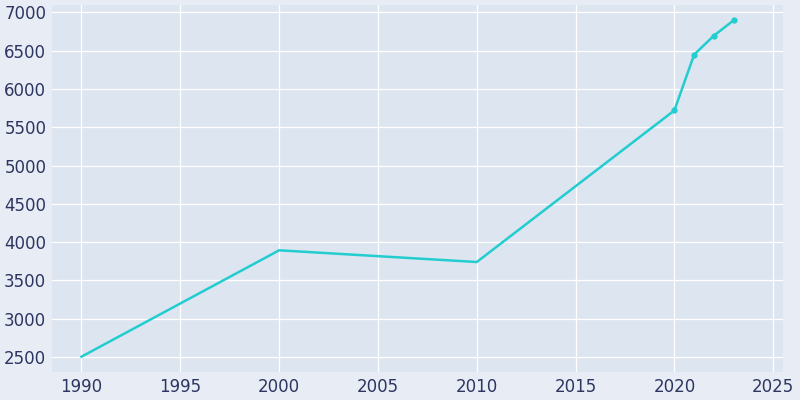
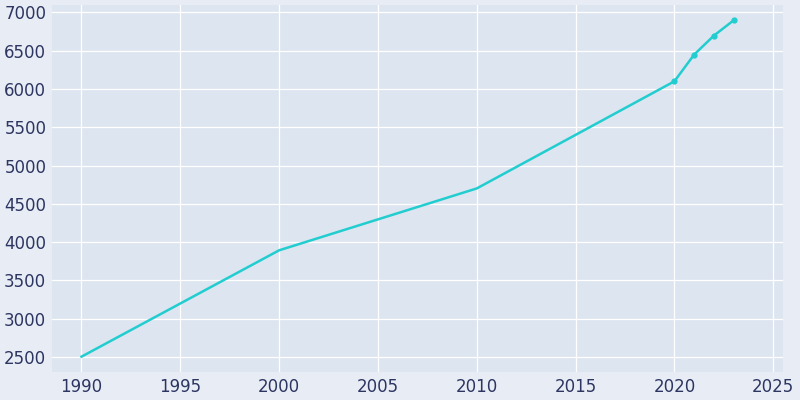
2010: 3740 -> 4700
2020: 5720 -> 6100
